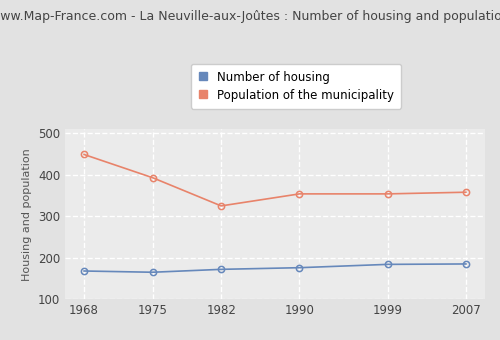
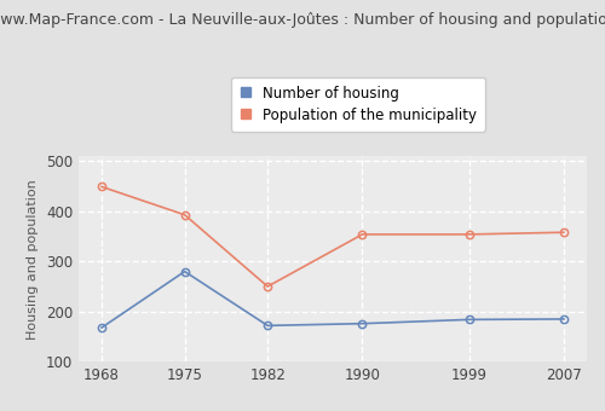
Number of housing/1975: 165 -> 280
Population of the municipality/1982: 325 -> 250
